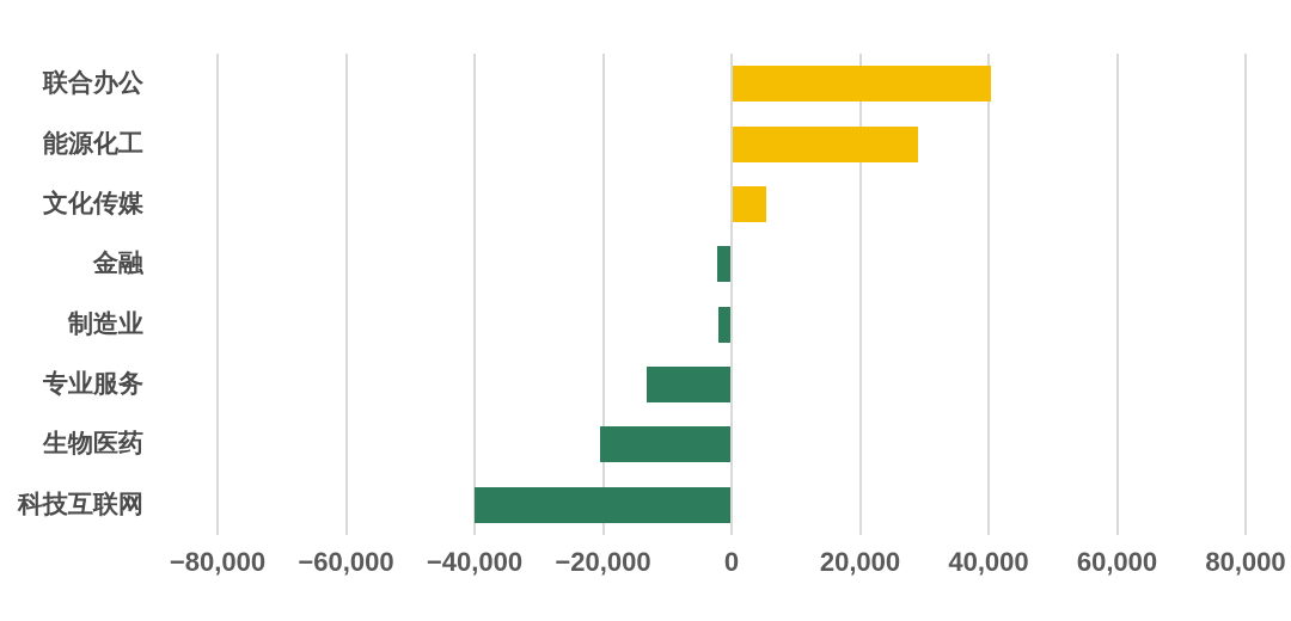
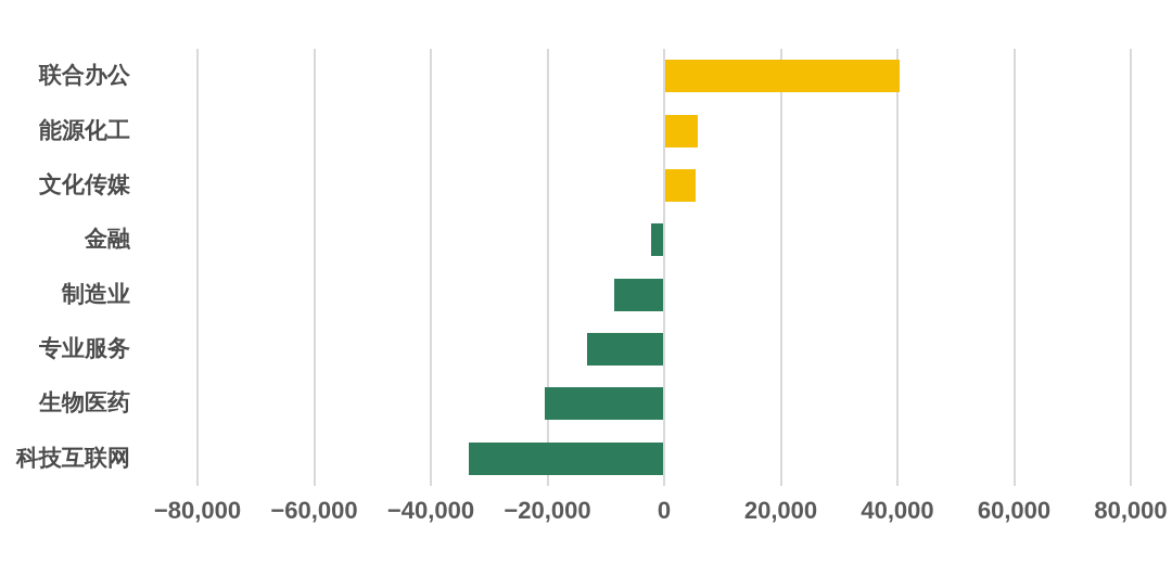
能源化工: 29000 -> 6000
制造业: -2000 -> -9000
科技互联网: -40000 -> -34000
